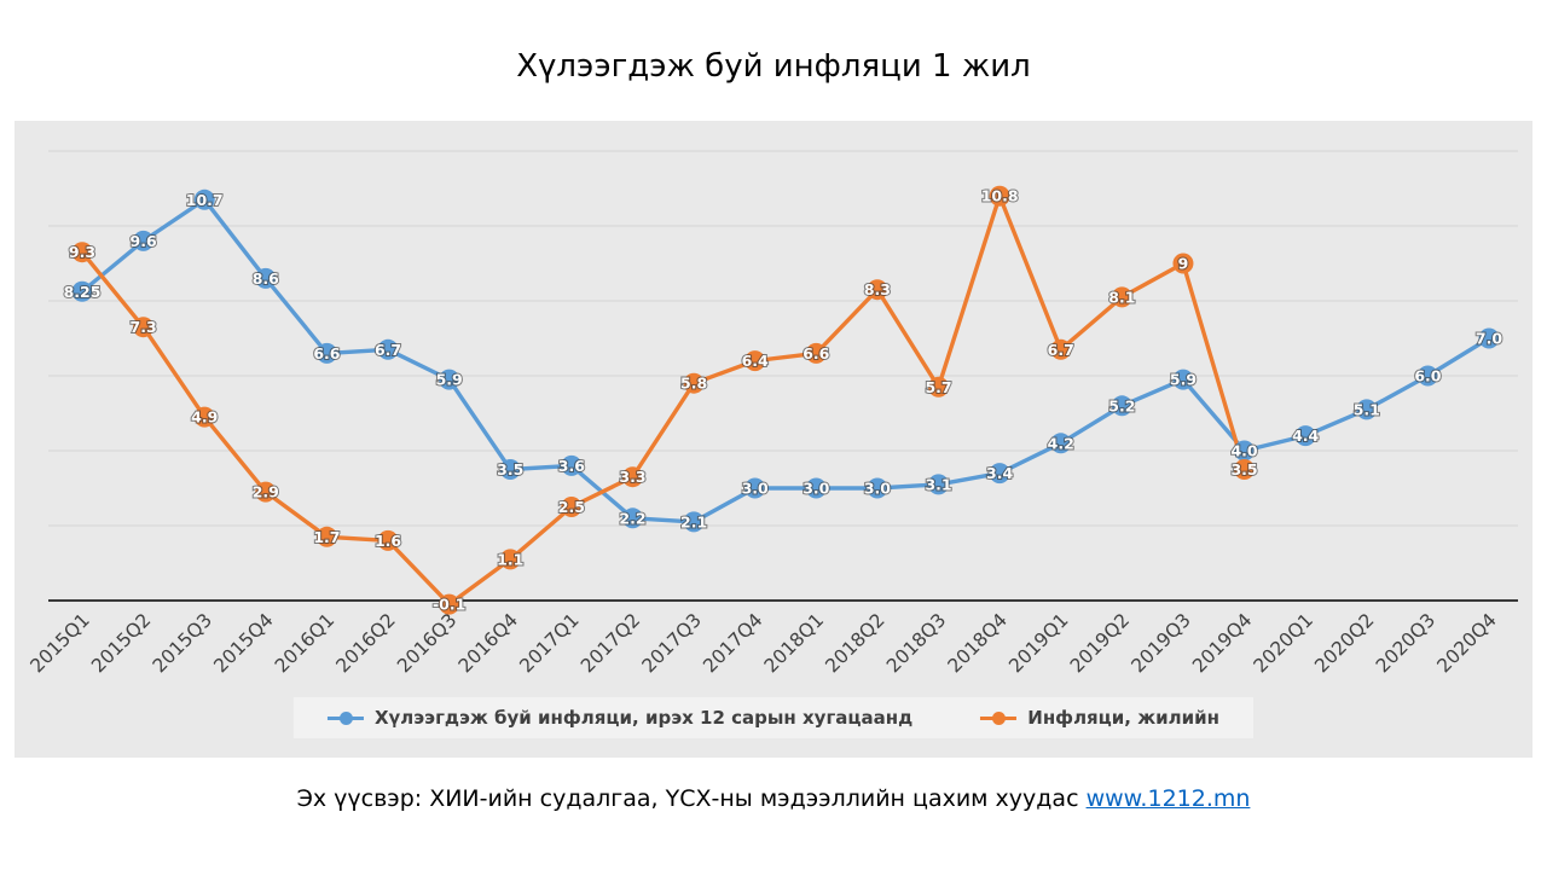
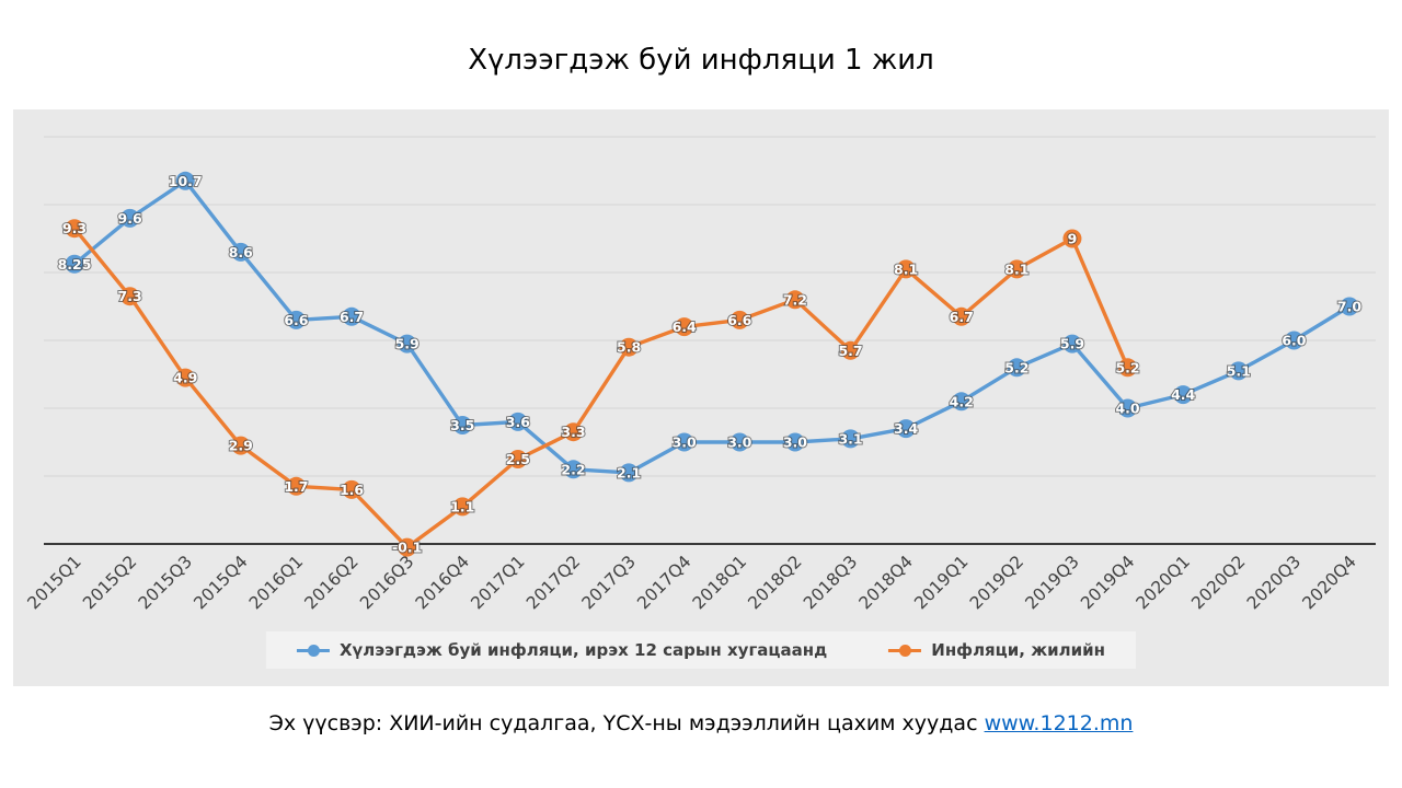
Инфляци, жилийн/2018Q2: 8.3 -> 7.2
Инфляци, жилийн/2018Q4: 10.8 -> 8.1
Инфляци, жилийн/2019Q4: 3.5 -> 5.2
